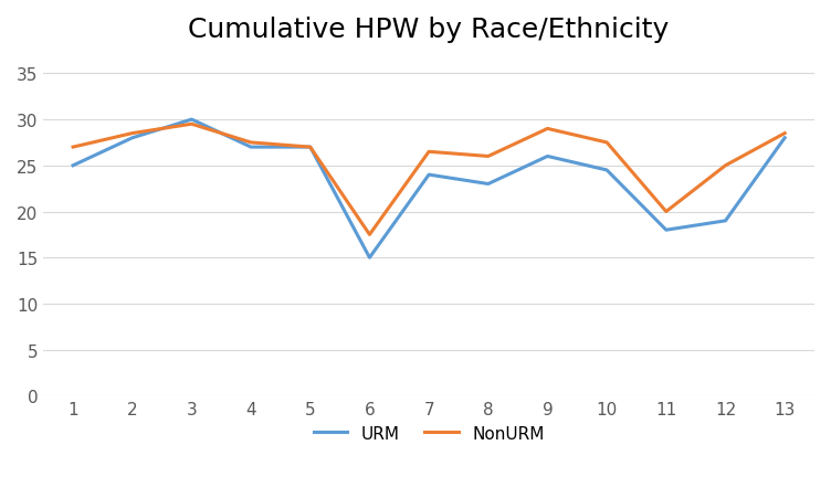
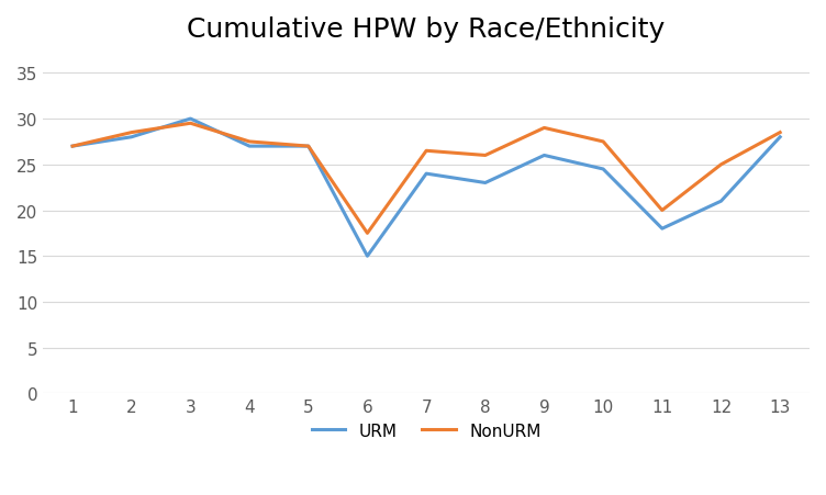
URM/1: 25.0 -> 27.0
URM/12: 19.0 -> 21.0
